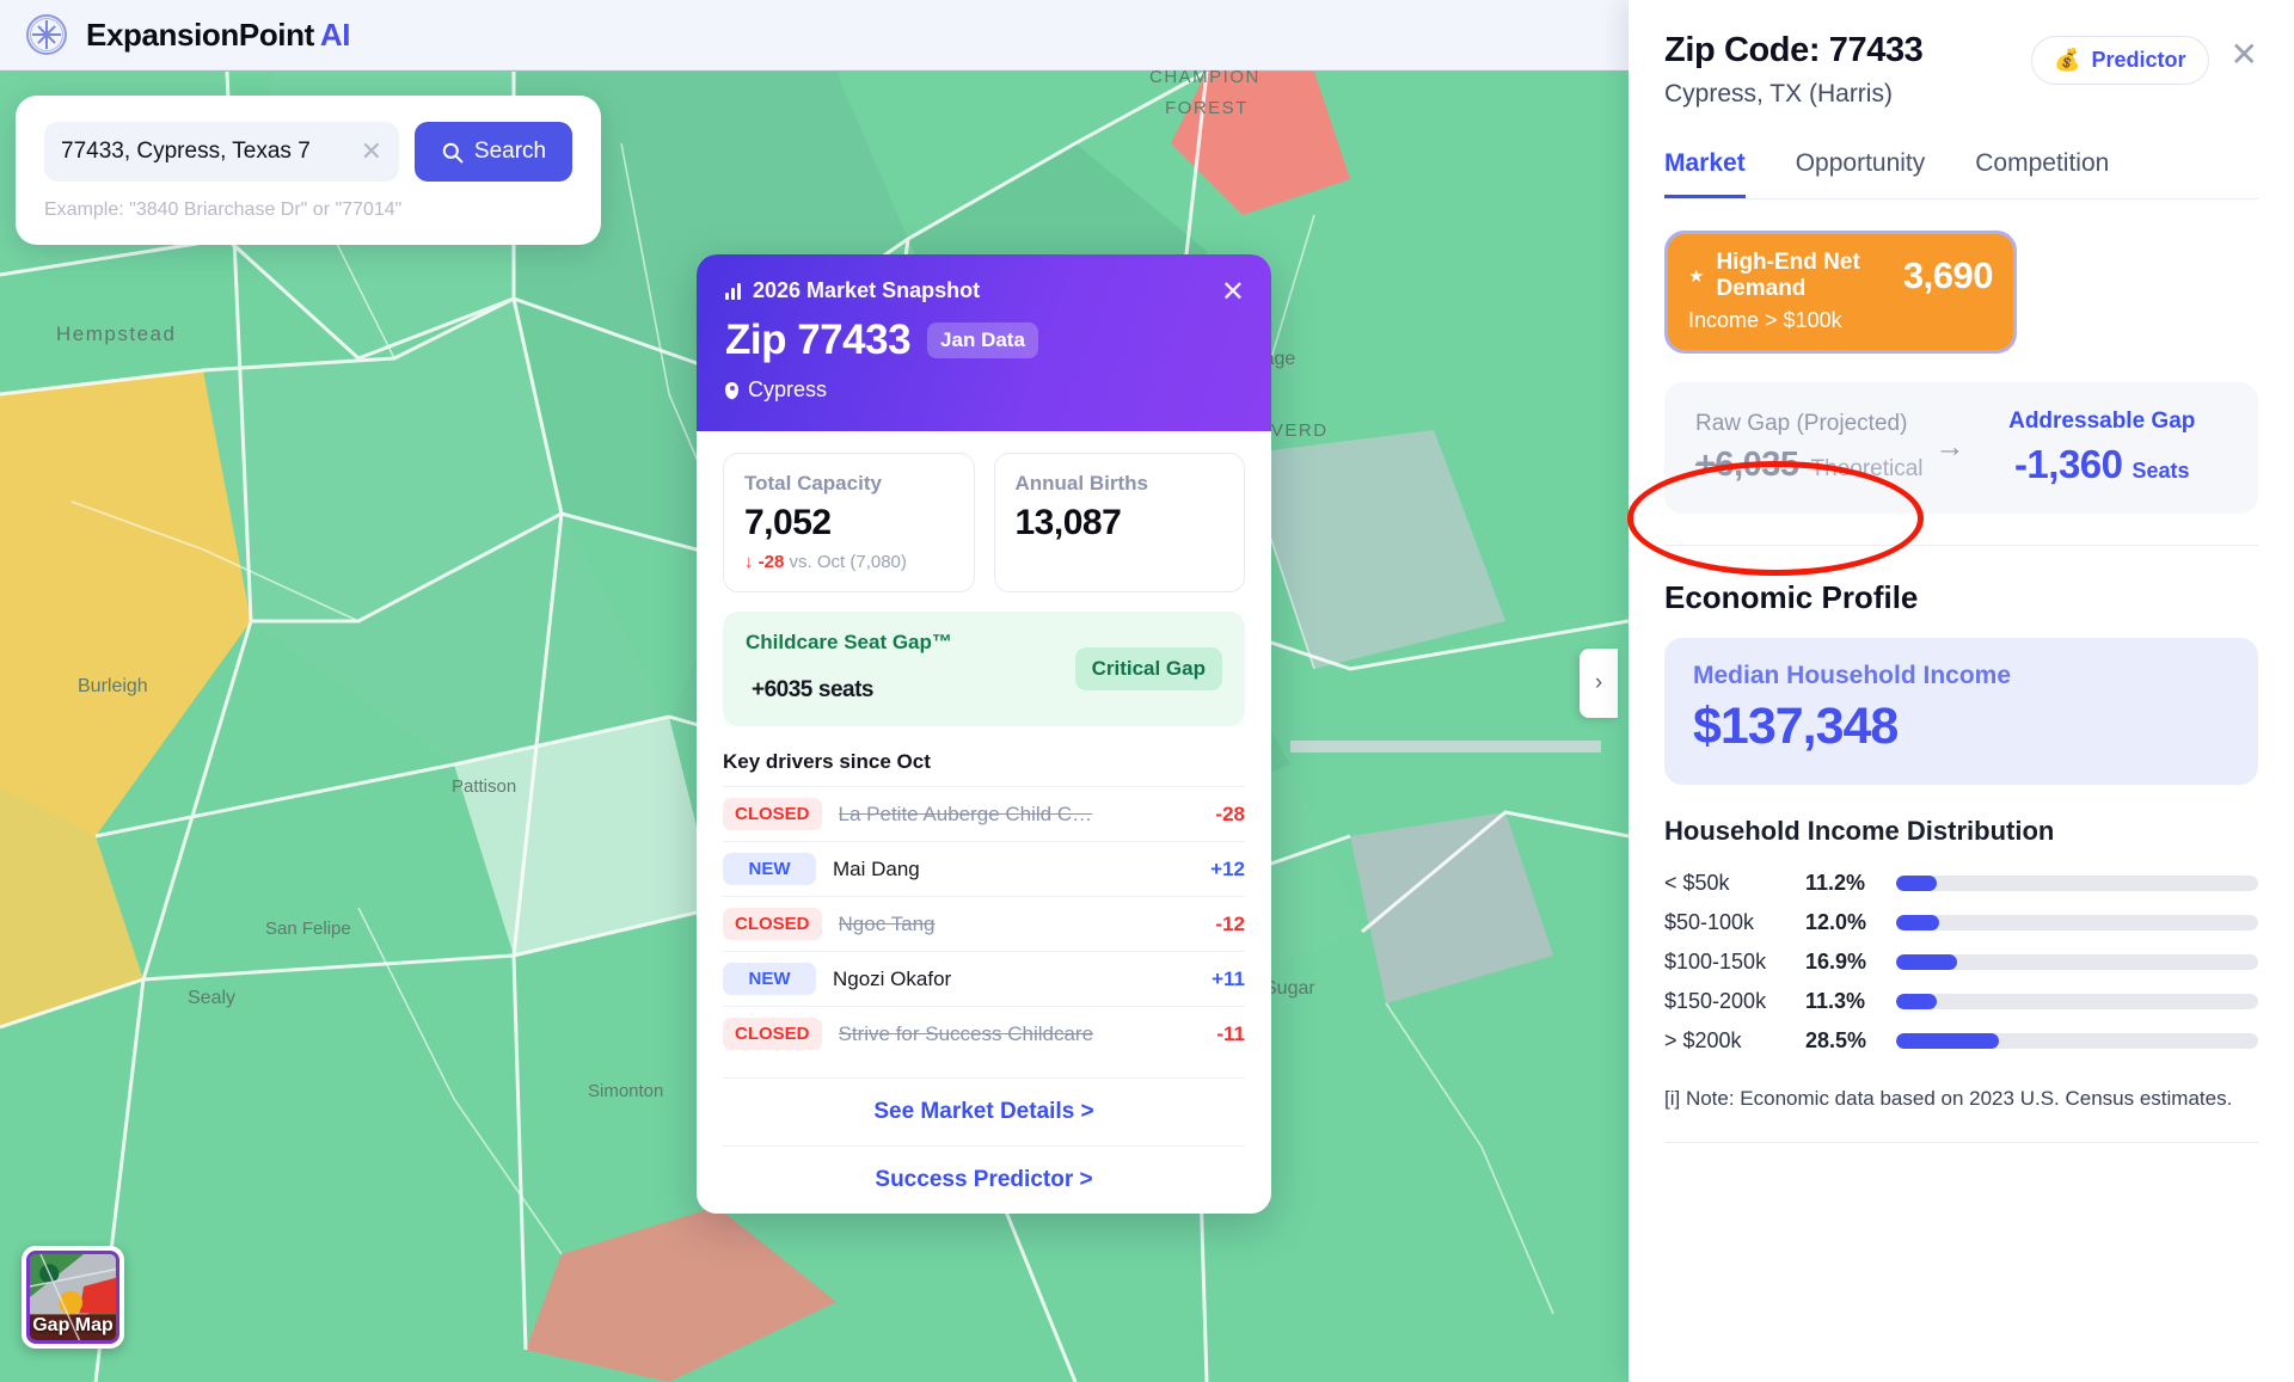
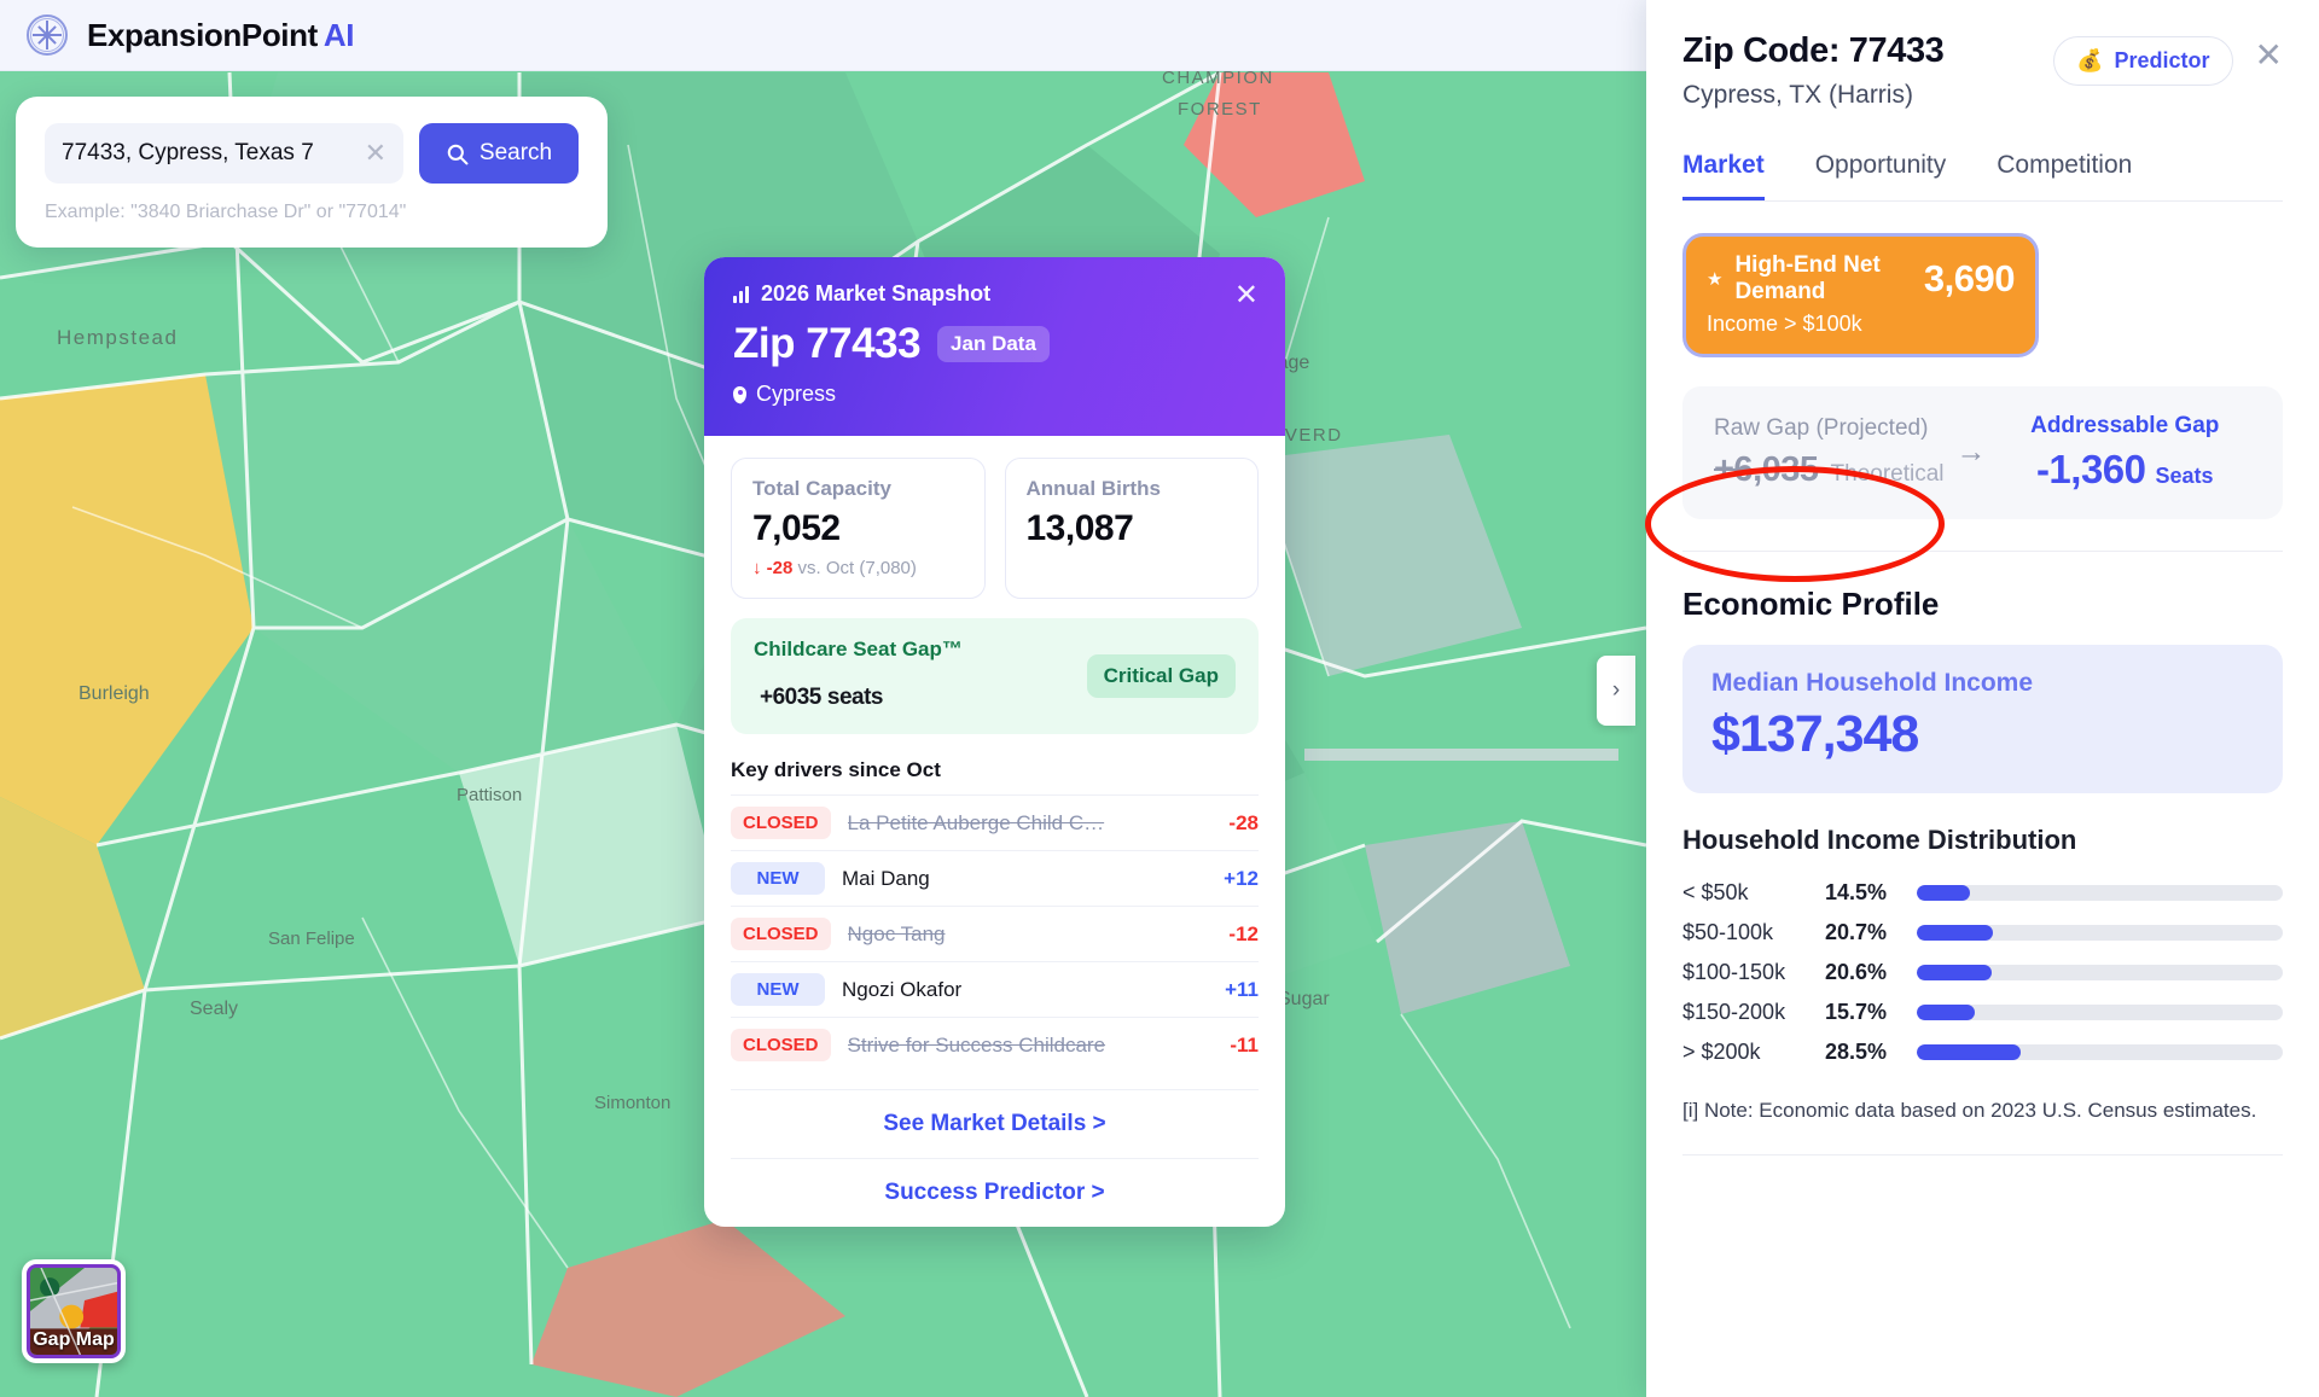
< $50k: 11.2% -> 14.5%
$50-100k: 12.0% -> 20.7%
$100-150k: 16.9% -> 20.6%
$150-200k: 11.3% -> 15.7%
